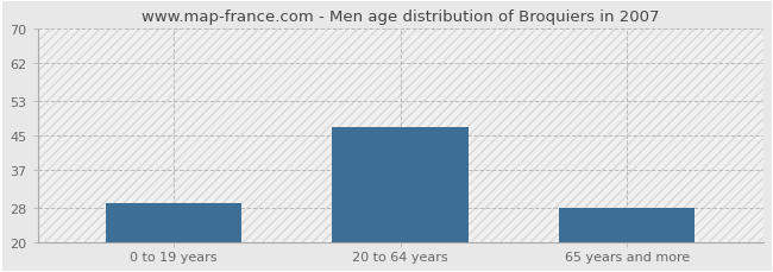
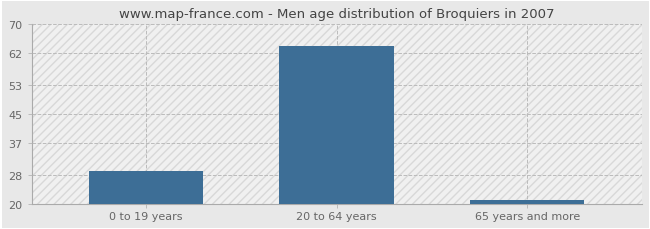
20 to 64 years: 47 -> 64
65 years and more: 28 -> 21
